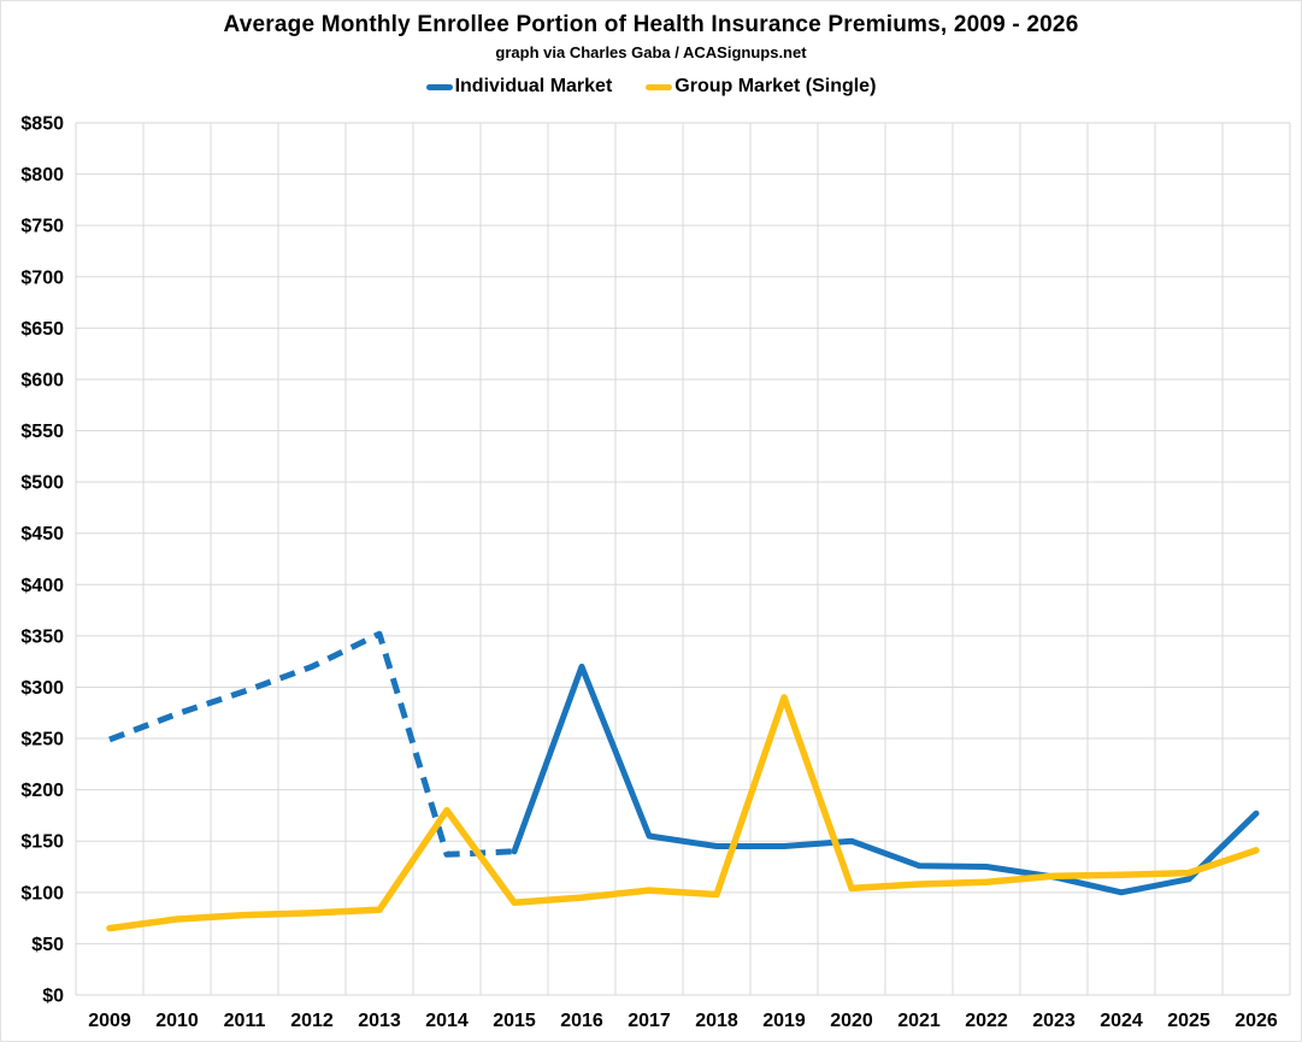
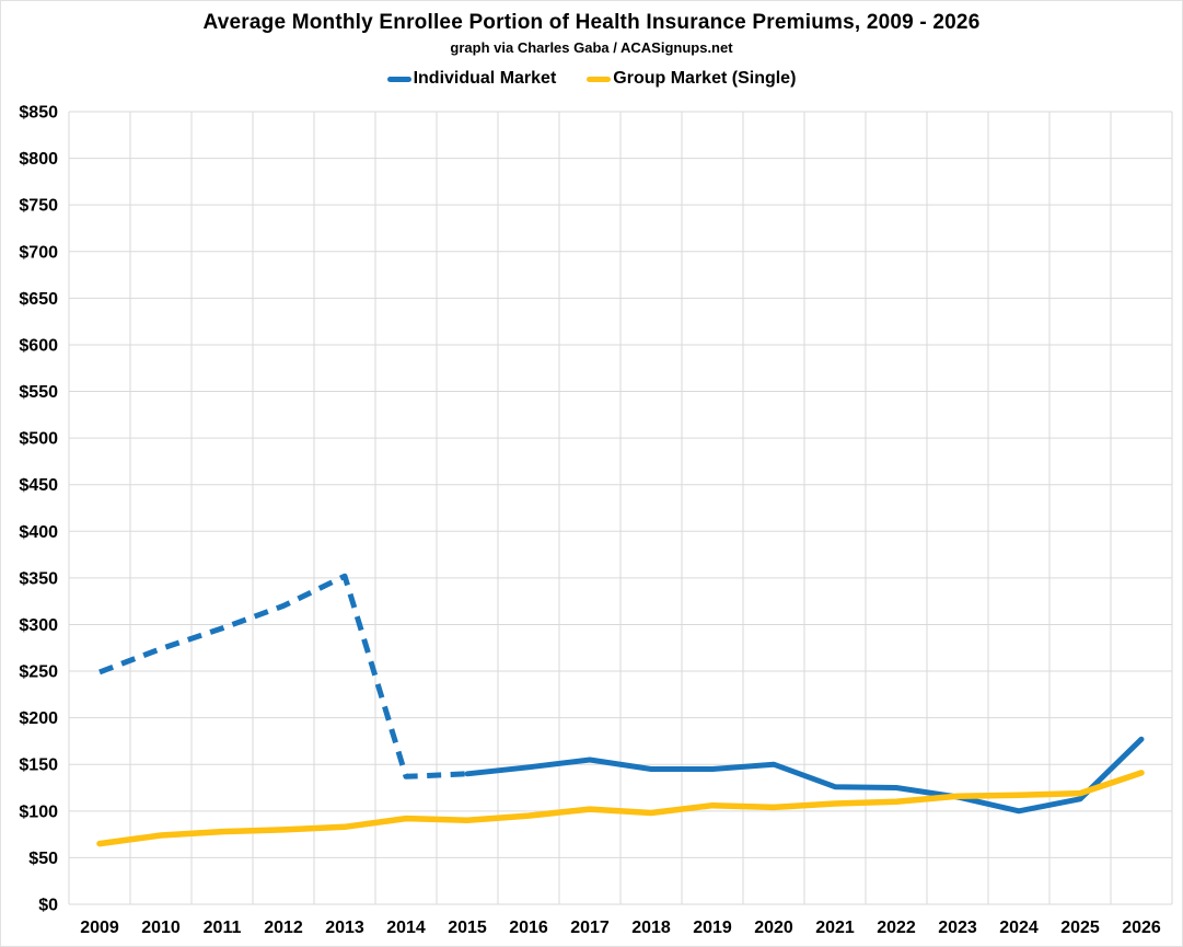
Group Market (Single)/2014: $180 -> $90
Individual Market/2016: $320 -> $150
Group Market (Single)/2019: $290 -> $110
